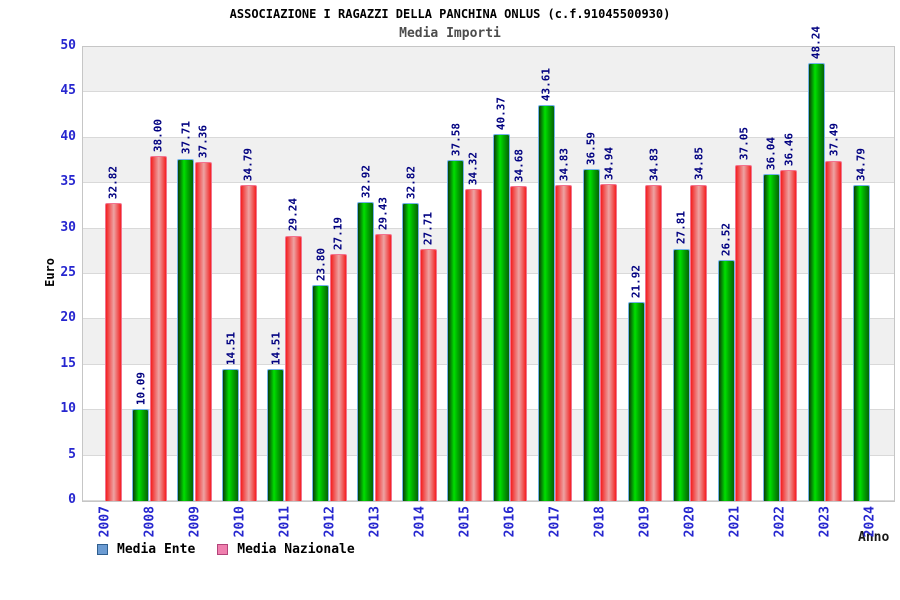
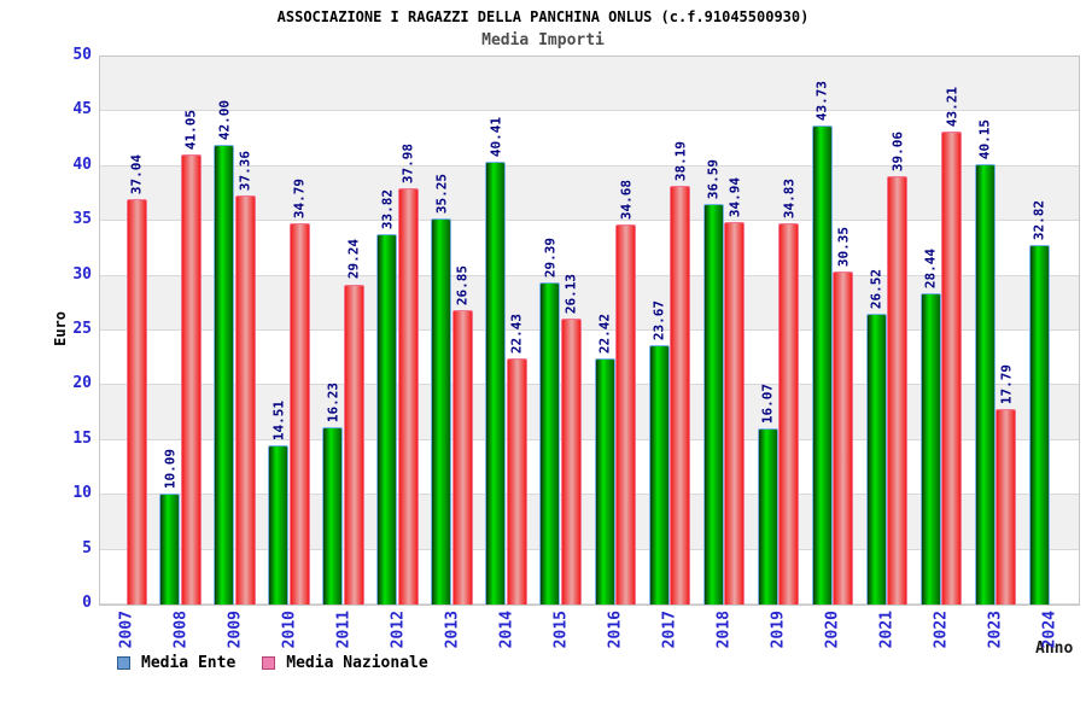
Media Nazionale/2007: 32.82 -> 37.04
Media Nazionale/2008: 38.00 -> 41.05
Media Ente/2009: 37.71 -> 42.00
Media Ente/2011: 14.51 -> 16.23
Media Ente/2012: 23.80 -> 33.82
Media Nazionale/2012: 27.19 -> 37.98
Media Ente/2013: 32.92 -> 35.25
Media Nazionale/2013: 29.43 -> 26.85
Media Ente/2014: 32.82 -> 40.41
Media Nazionale/2014: 27.71 -> 22.43
Media Ente/2015: 37.58 -> 29.39
Media Nazionale/2015: 34.32 -> 26.13
Media Ente/2016: 40.37 -> 22.42
Media Ente/2017: 43.61 -> 23.67
Media Nazionale/2017: 34.83 -> 38.19
Media Ente/2019: 21.92 -> 16.07
Media Ente/2020: 27.81 -> 43.73
Media Nazionale/2020: 34.85 -> 30.35
Media Nazionale/2021: 37.05 -> 39.06
Media Ente/2022: 36.04 -> 28.44
Media Nazionale/2022: 36.46 -> 43.21
Media Ente/2023: 48.24 -> 40.15
Media Nazionale/2023: 37.49 -> 17.79
Media Ente/2024: 34.79 -> 32.82
